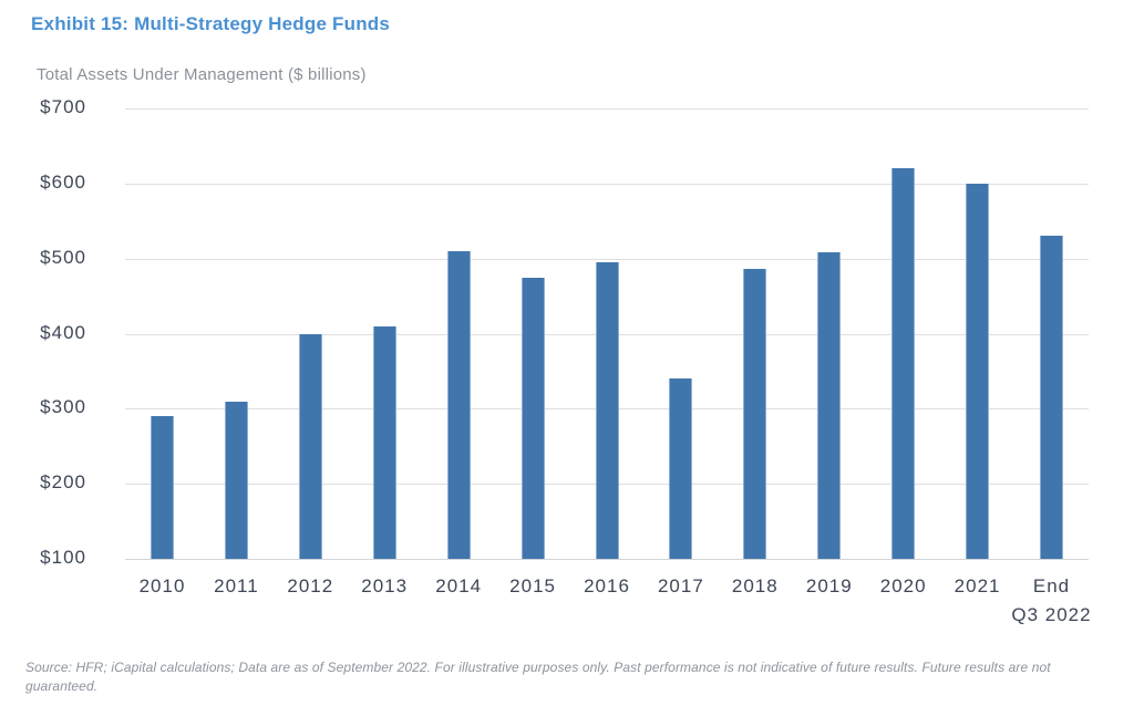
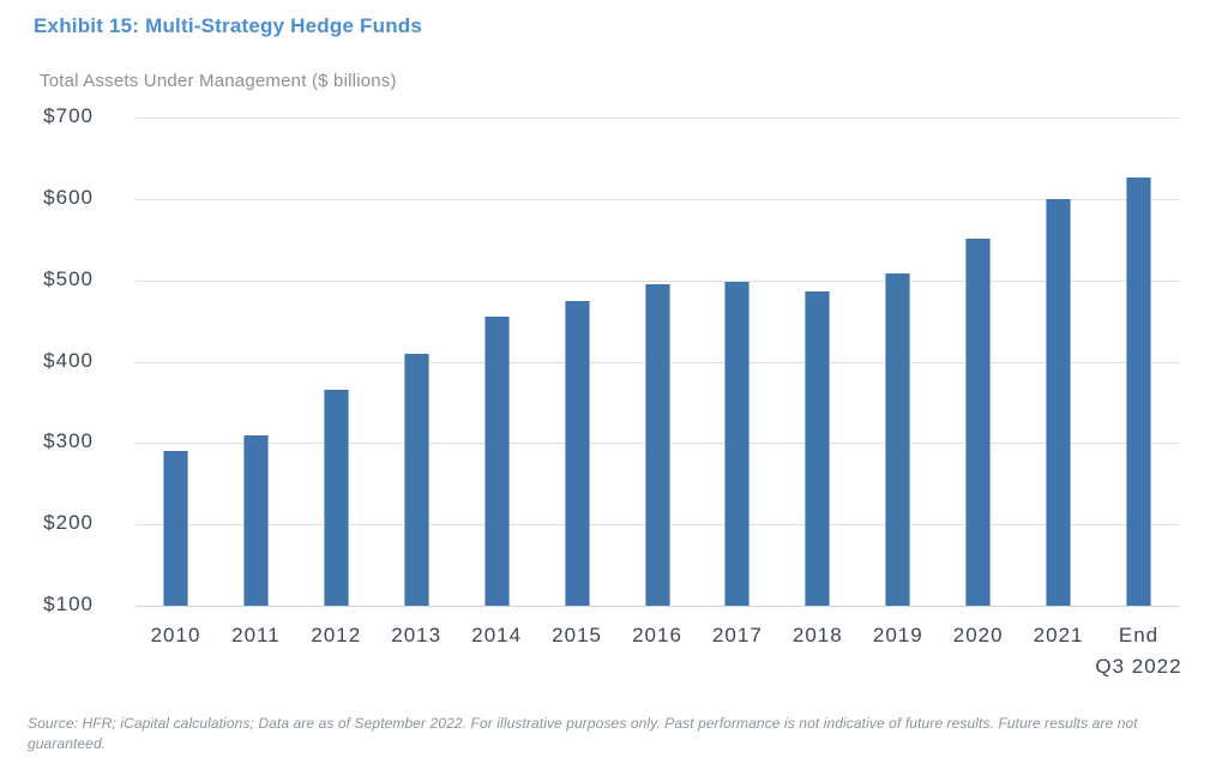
2012: $400 -> $360
2014: $510 -> $460
2017: $340 -> $500
2020: $620 -> $550
End Q3 2022: $530 -> $630
